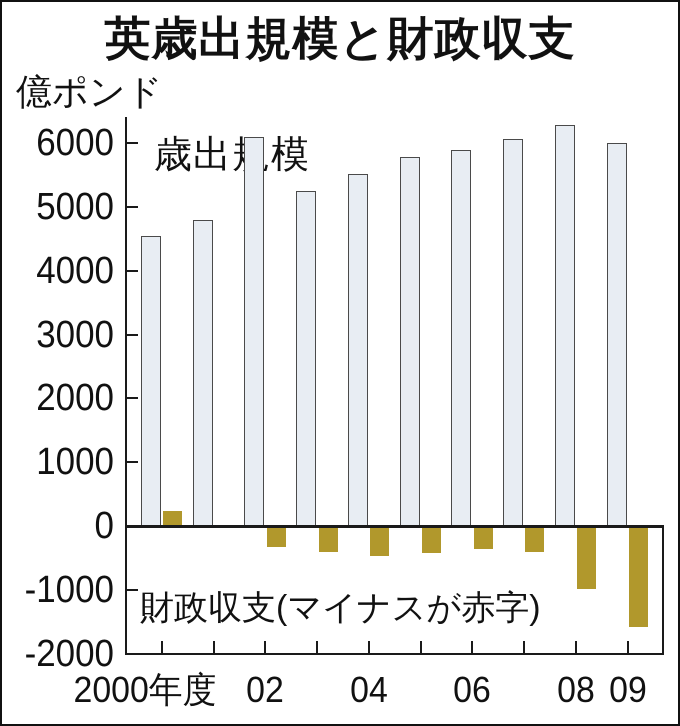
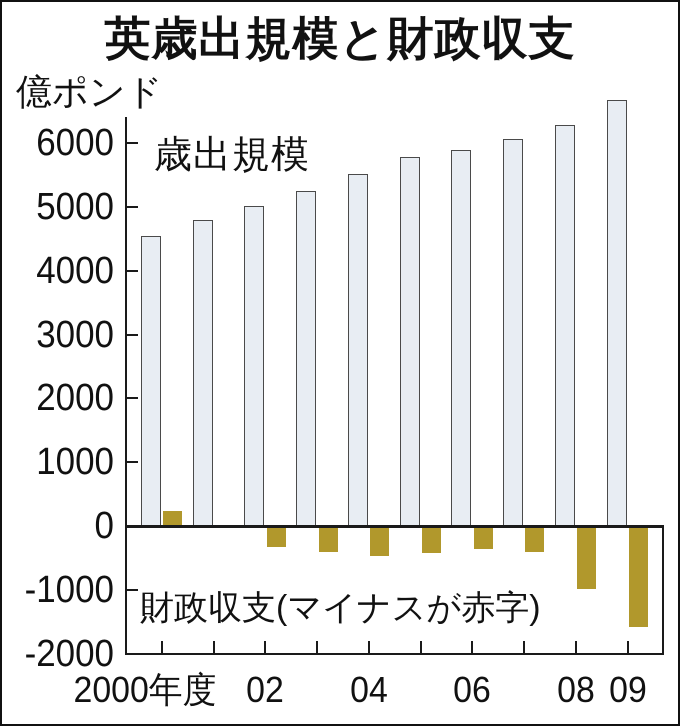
歳出規模/02: 6100 -> 5000
歳出規模/09: 6000 -> 6700
